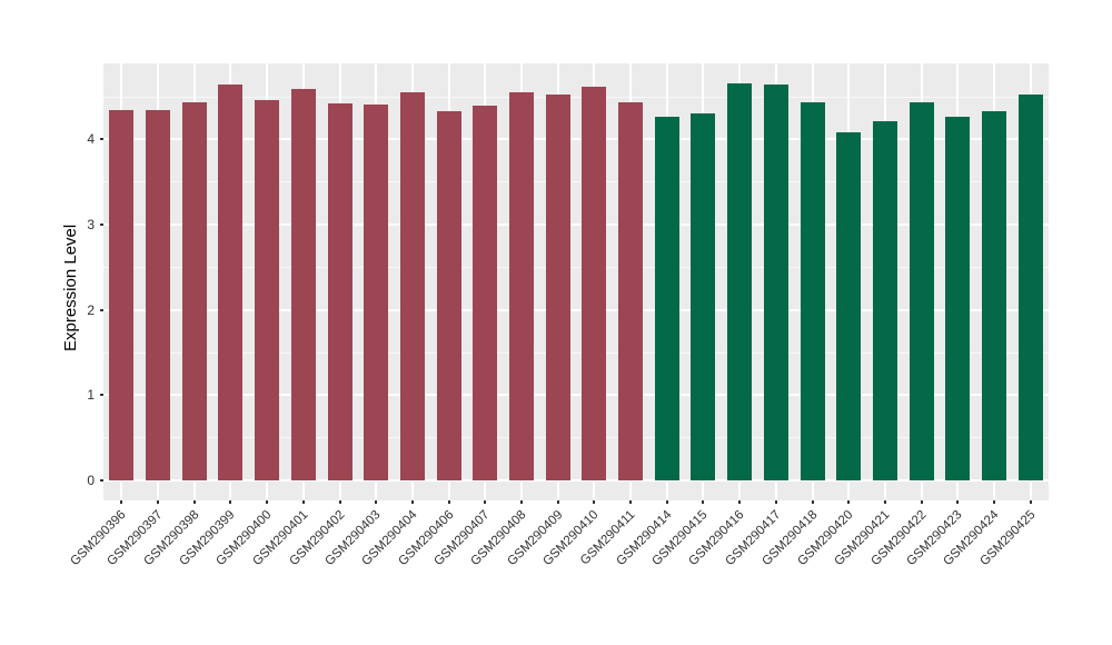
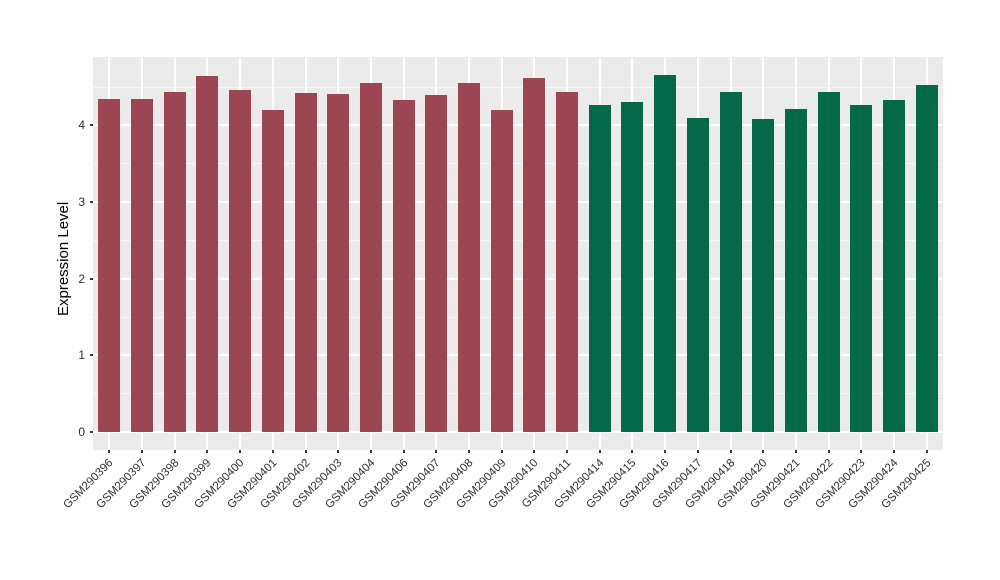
GSM290401: 4.6 -> 4.2
GSM290409: 4.5 -> 4.2
GSM290417: 4.6 -> 4.1
